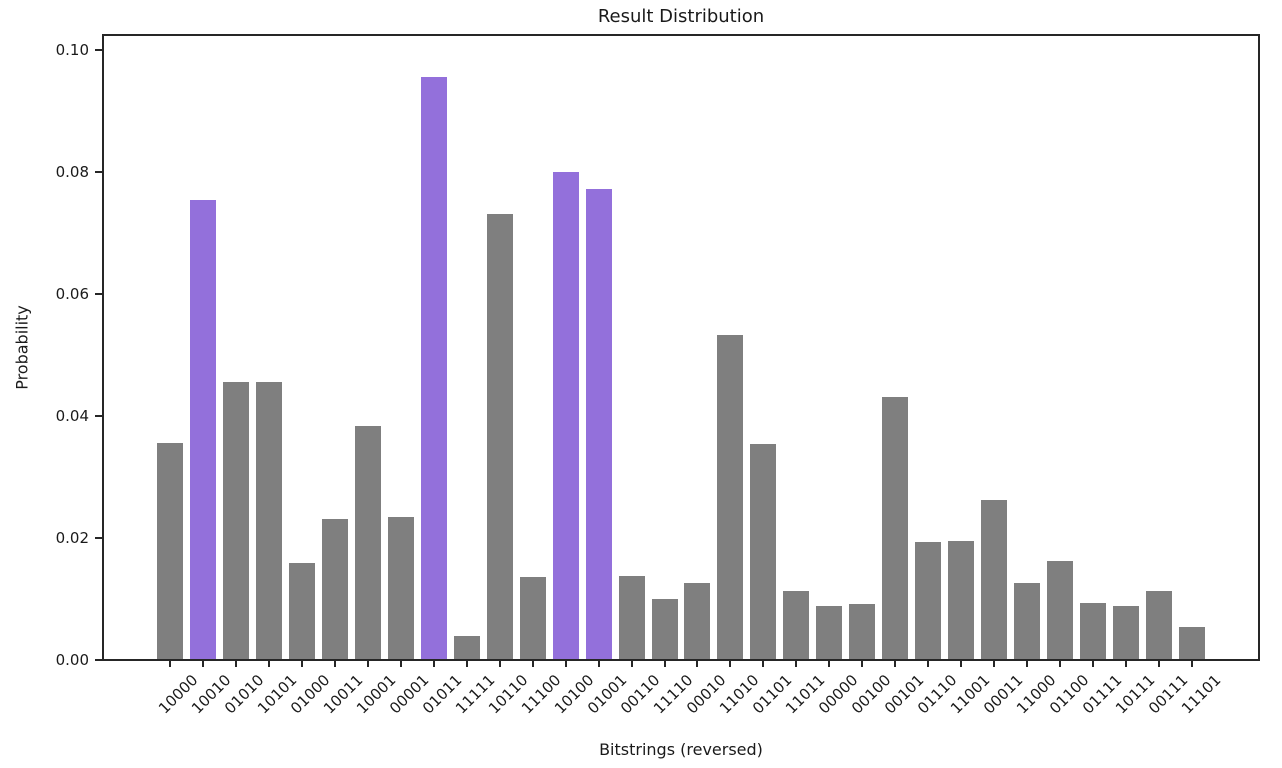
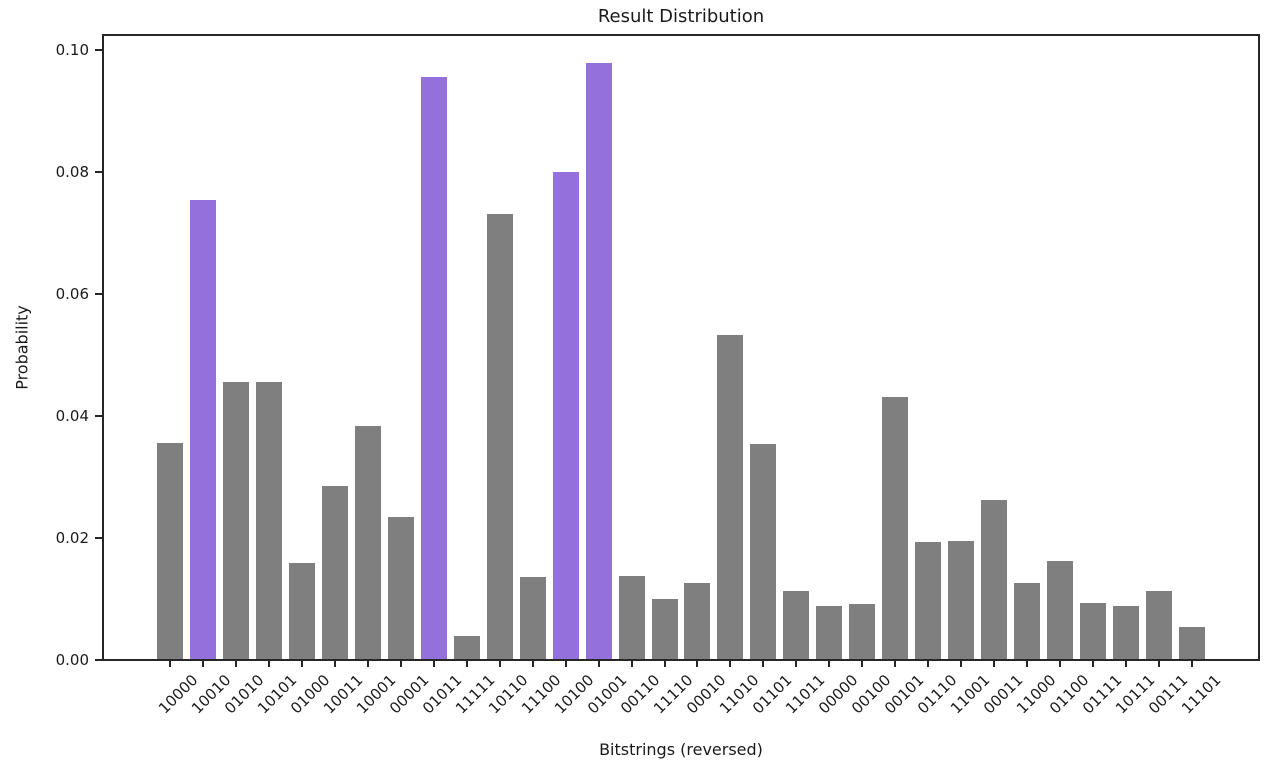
10011: 0.023 -> 0.028
01001: 0.077 -> 0.098
